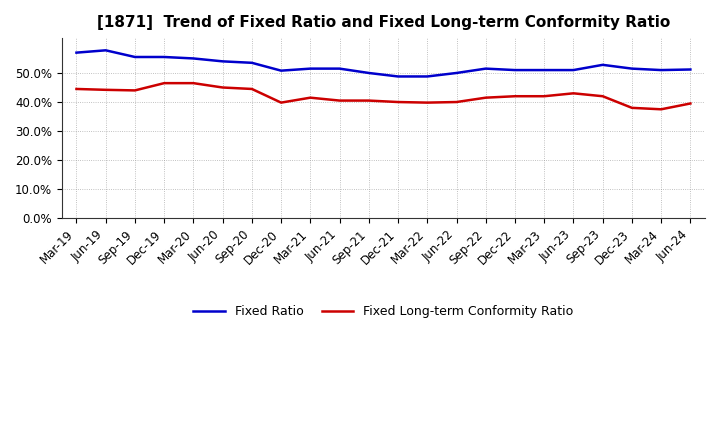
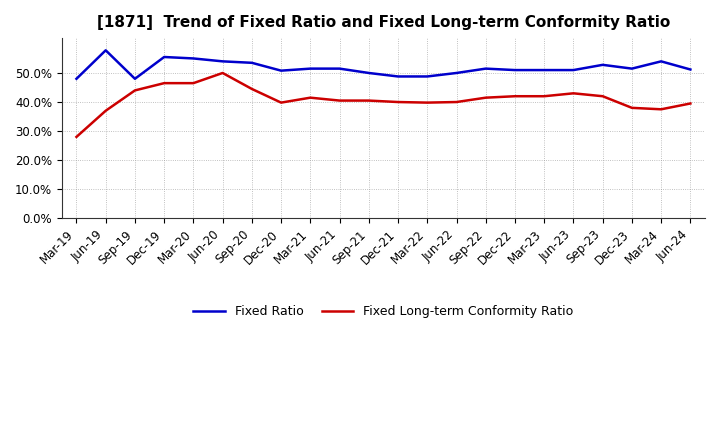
Fixed Ratio/Mar-19: 57.0% -> 48.0%
Fixed Long-term Conformity Ratio/Mar-19: 44.5% -> 28.0%
Fixed Long-term Conformity Ratio/Jun-19: 44.2% -> 37.0%
Fixed Ratio/Sep-19: 55.5% -> 48.0%
Fixed Long-term Conformity Ratio/Jun-20: 45.0% -> 50.0%
Fixed Ratio/Mar-24: 51.0% -> 54.0%
